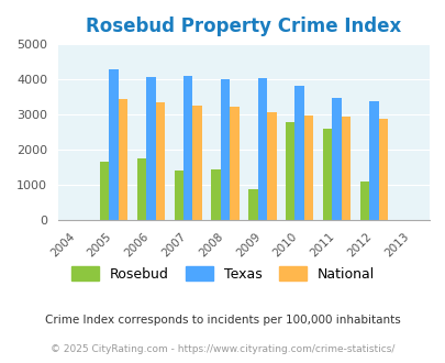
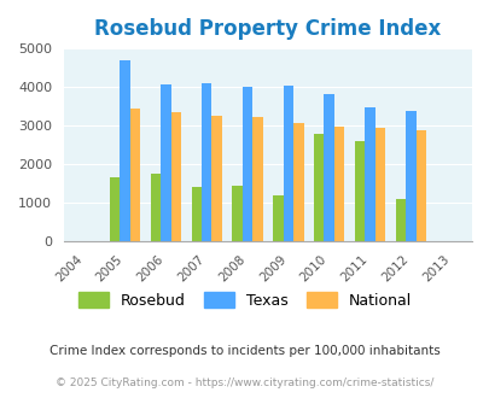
Texas/2005: 4300 -> 4700
Rosebud/2009: 870 -> 1200
